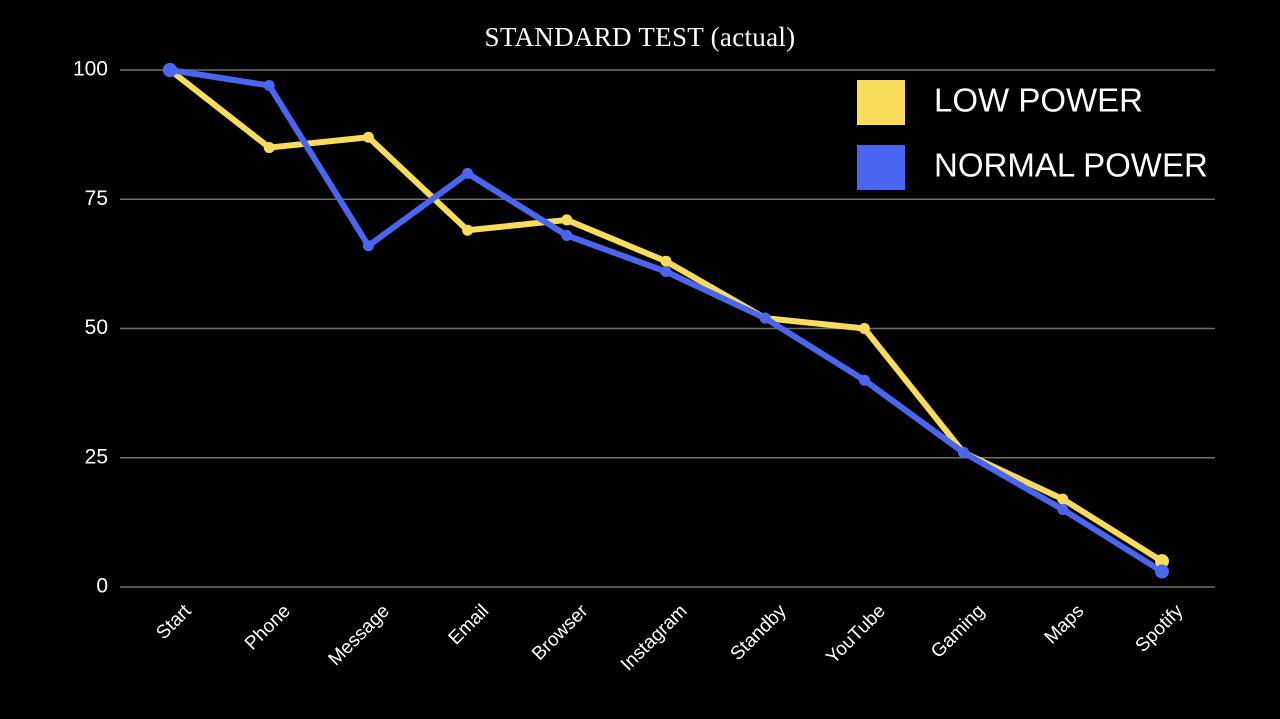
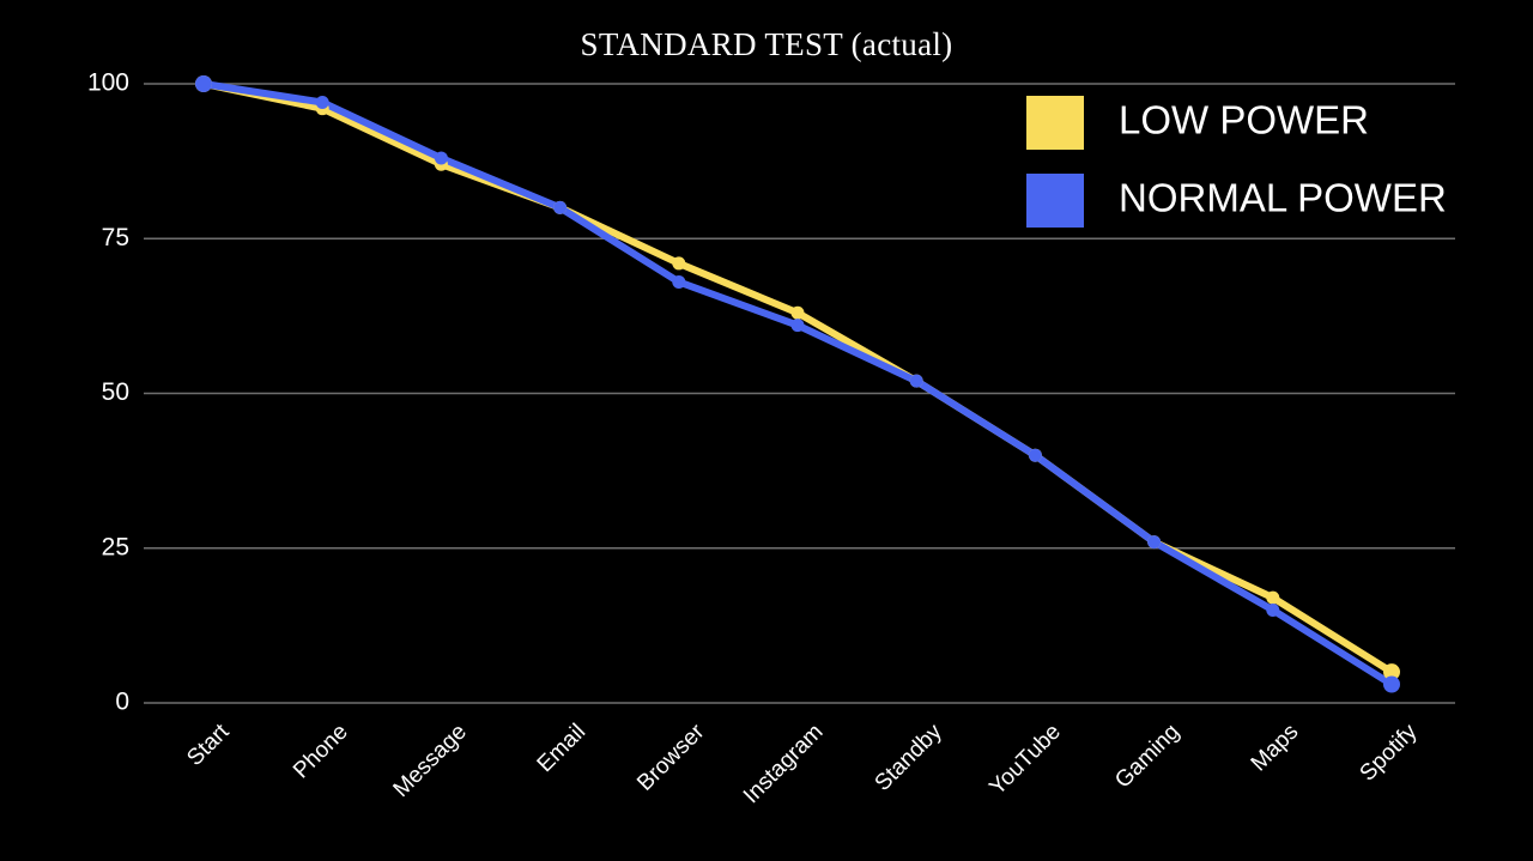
LOW POWER/Phone: 85 -> 96
NORMAL POWER/Message: 66 -> 88
LOW POWER/Email: 69 -> 80
LOW POWER/YouTube: 50 -> 40
